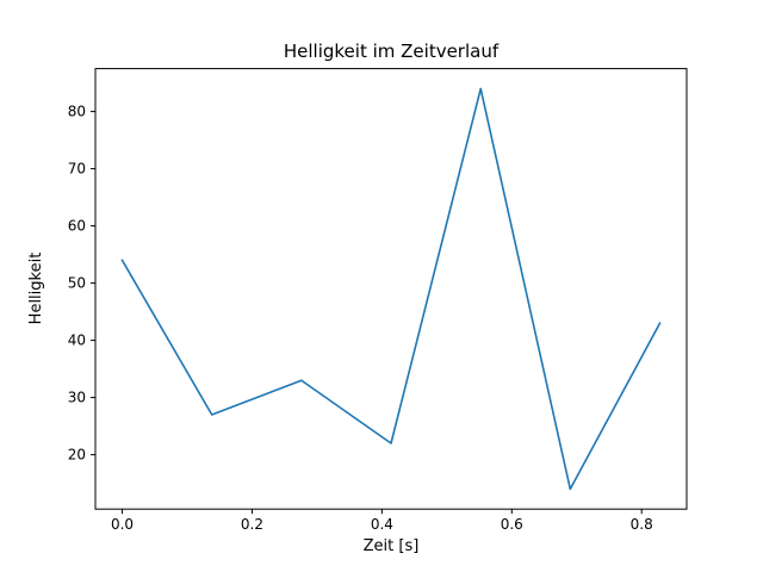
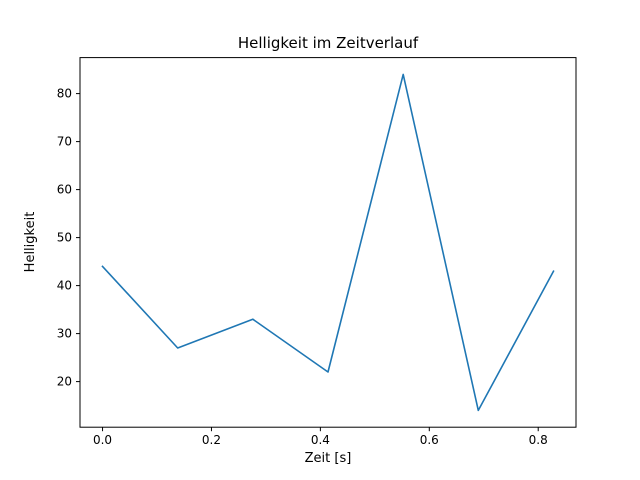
0.0: 54 -> 44
